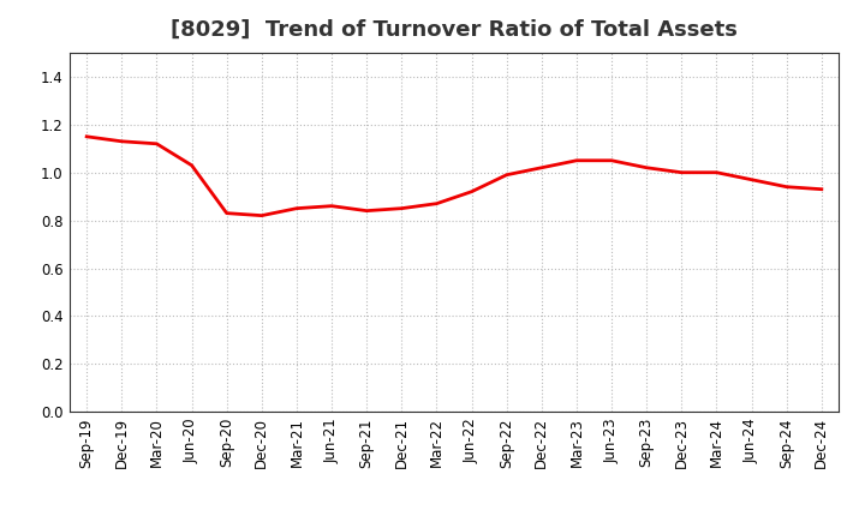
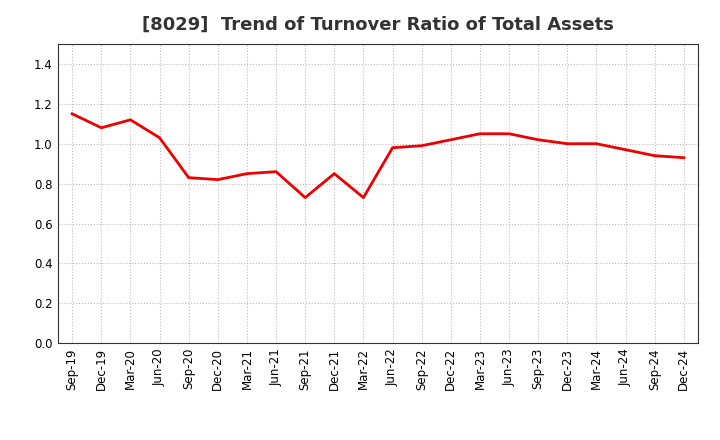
Dec-19: 1.13 -> 1.08
Sep-21: 0.84 -> 0.73
Mar-22: 0.87 -> 0.73
Jun-22: 0.92 -> 0.98
